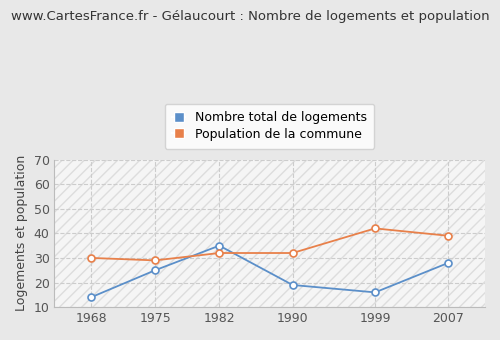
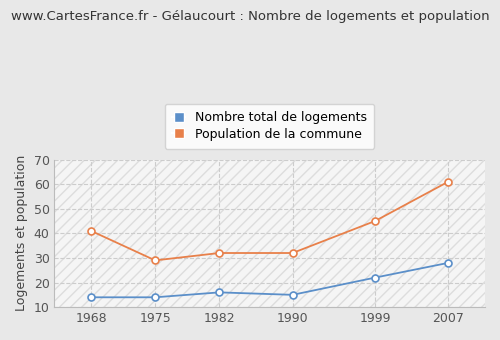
Population de la commune/1968: 30 -> 41
Nombre total de logements/1975: 25 -> 14
Nombre total de logements/1982: 35 -> 16
Nombre total de logements/1990: 19 -> 15
Nombre total de logements/1999: 16 -> 22
Population de la commune/1999: 42 -> 45
Population de la commune/2007: 39 -> 61
